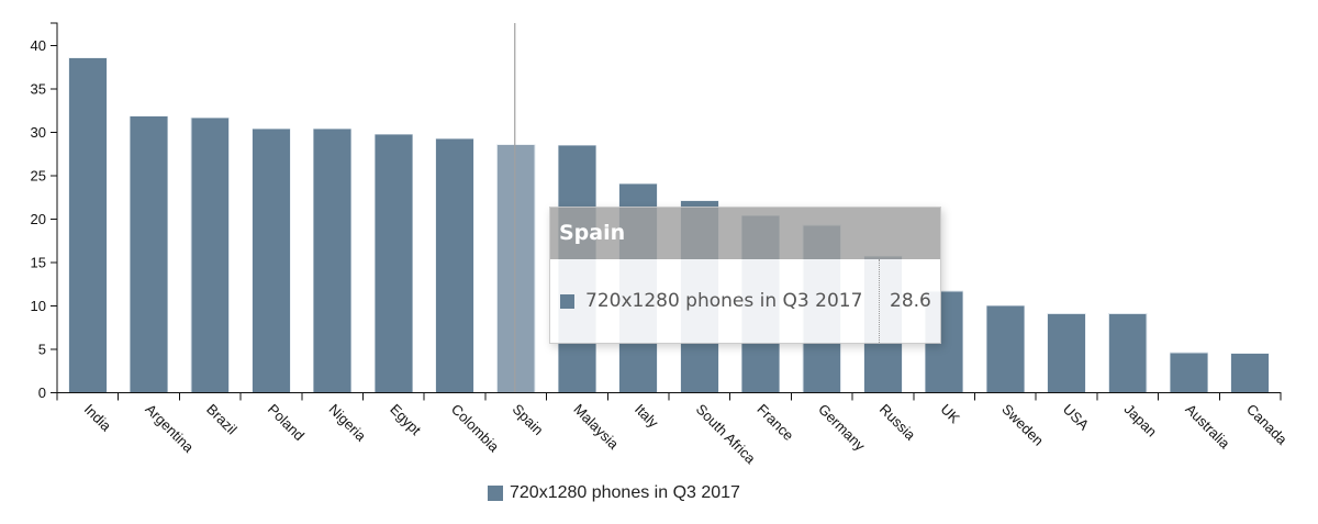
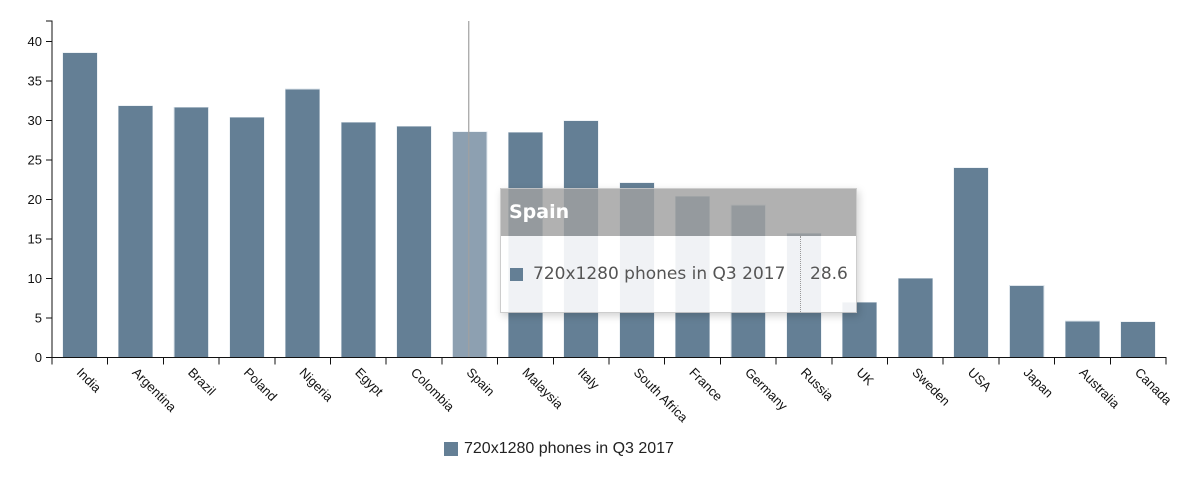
Nigeria: 30 -> 34
Italy: 24 -> 30
UK: 12 -> 7
USA: 9 -> 24
